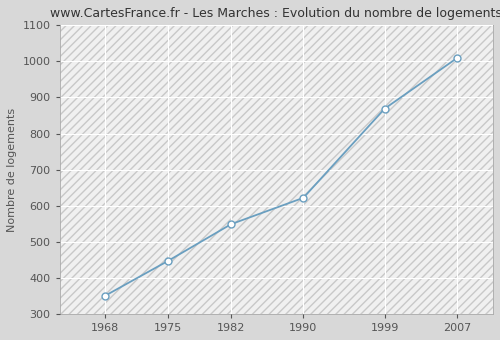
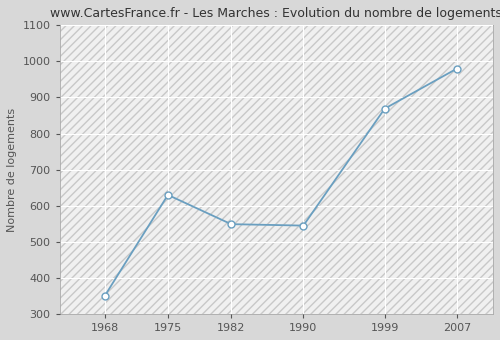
1975: 447 -> 630
1990: 622 -> 545
2007: 1009 -> 980
